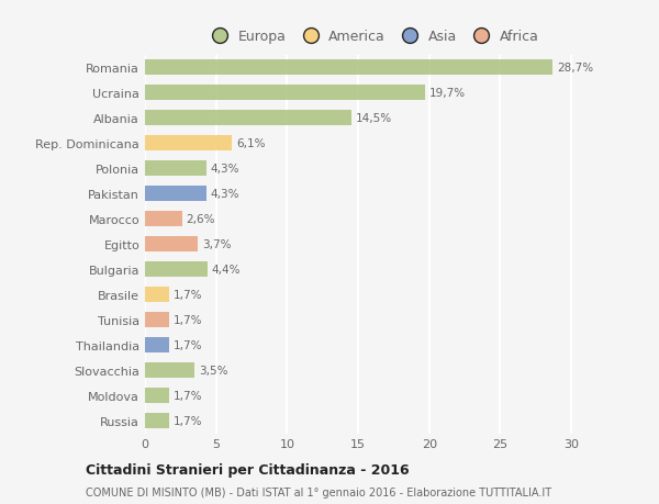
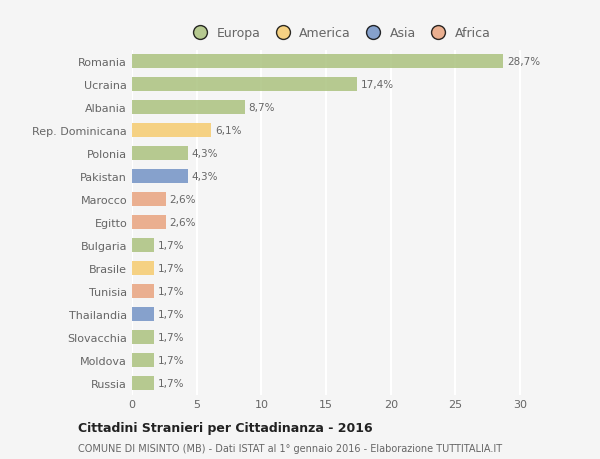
Ucraina: 19,7% -> 17,4%
Albania: 14,5% -> 8,7%
Egitto: 3,7% -> 2,6%
Bulgaria: 4,4% -> 1,7%
Slovacchia: 3,5% -> 1,7%
